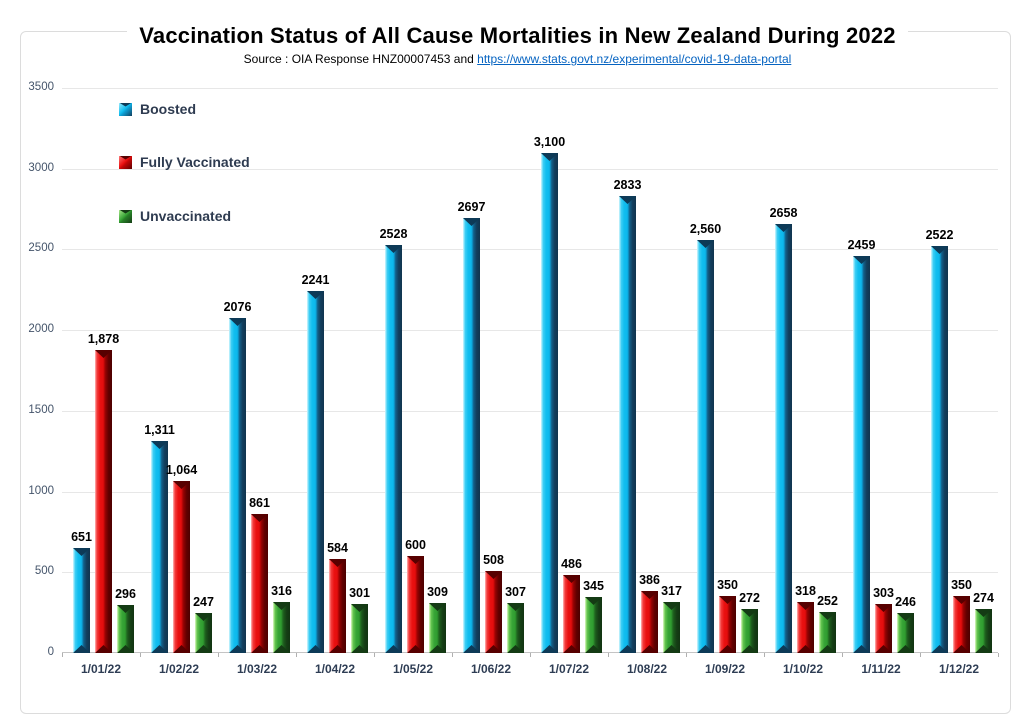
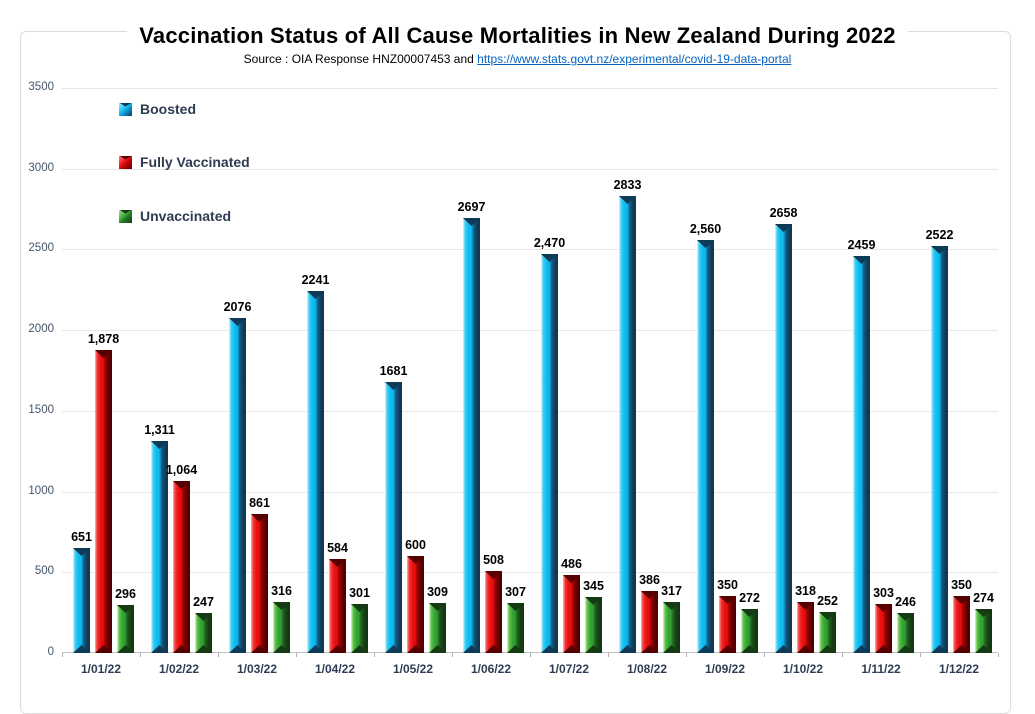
Boosted/1/05/22: 2528 -> 1681
Boosted/1/07/22: 3,100 -> 2,470
